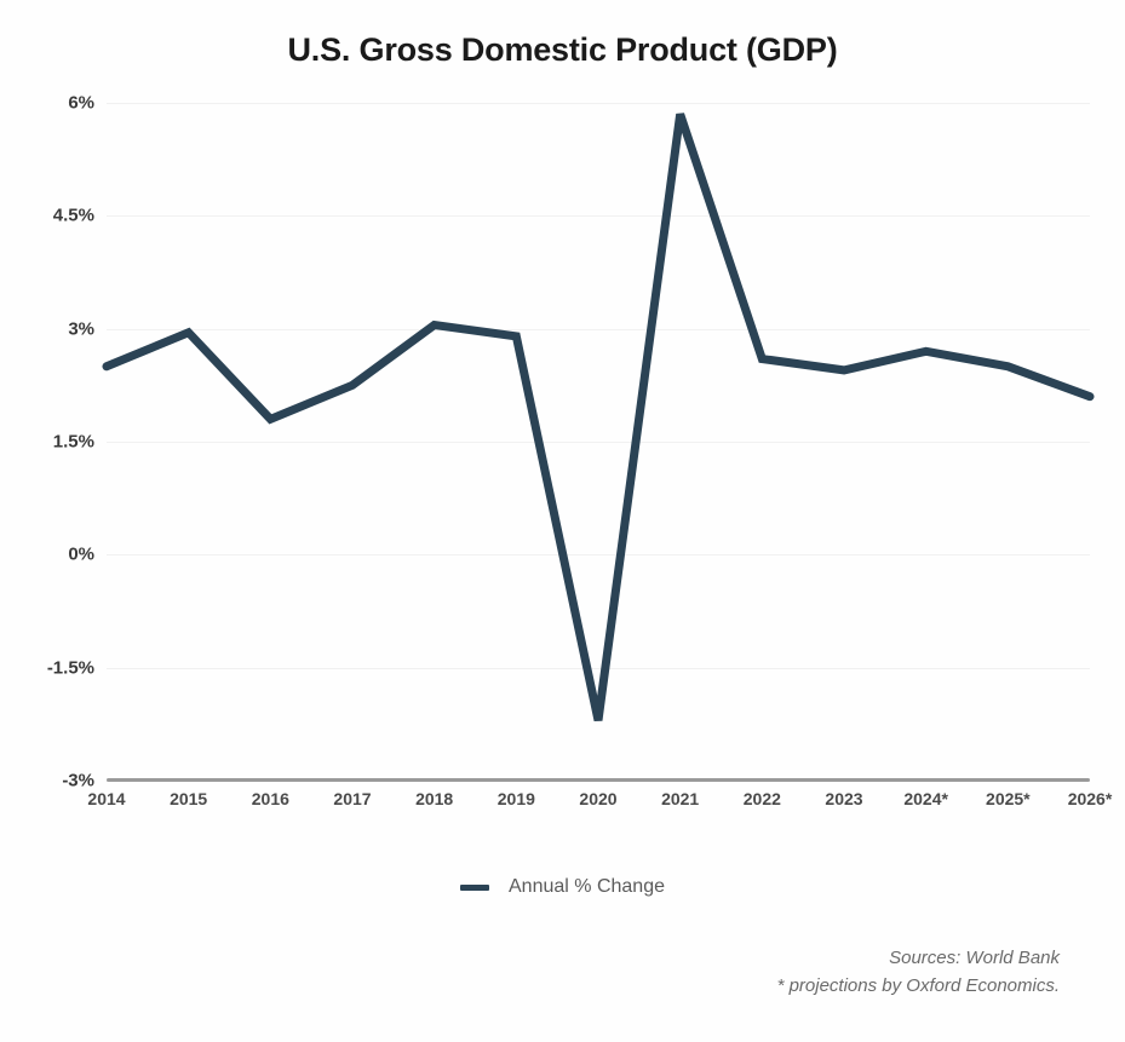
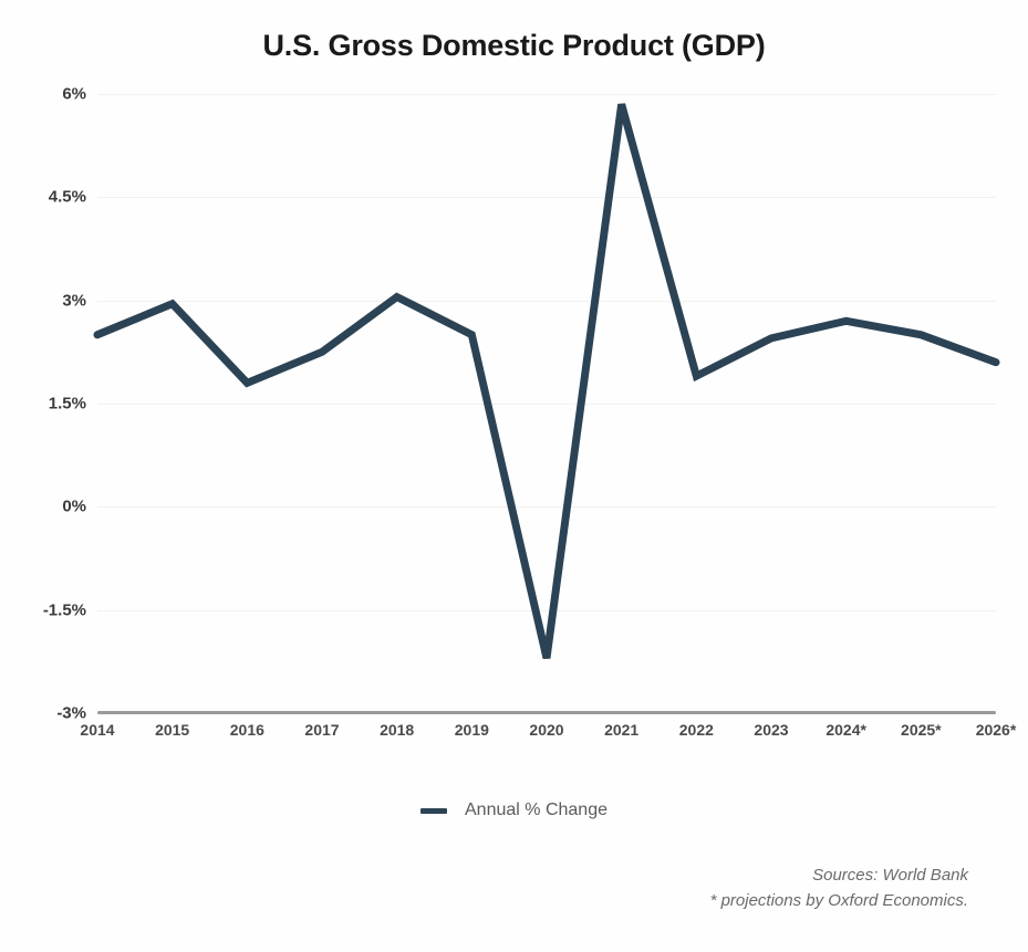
2019: 2.9% -> 2.5%
2022: 2.6% -> 1.9%
